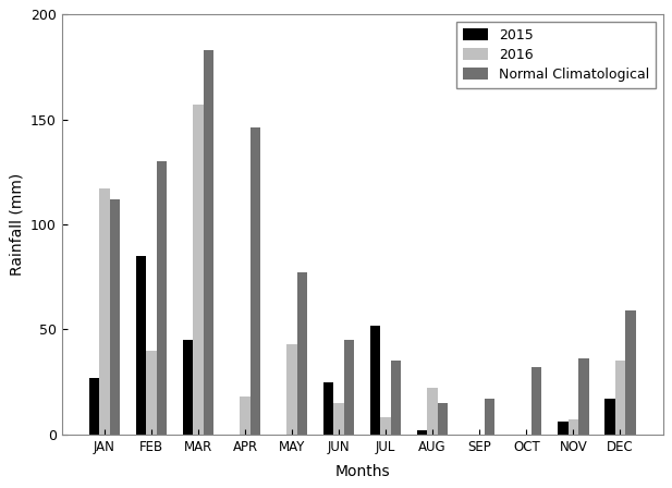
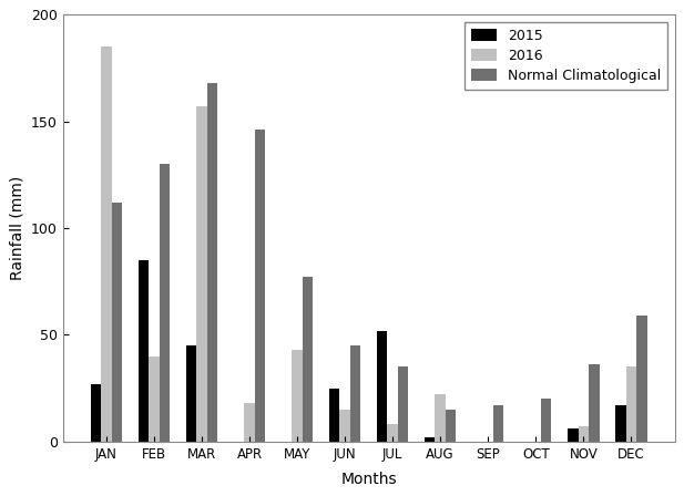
2016/JAN: 117 -> 185
Normal Climatological/MAR: 183 -> 168
Normal Climatological/OCT: 32 -> 20
